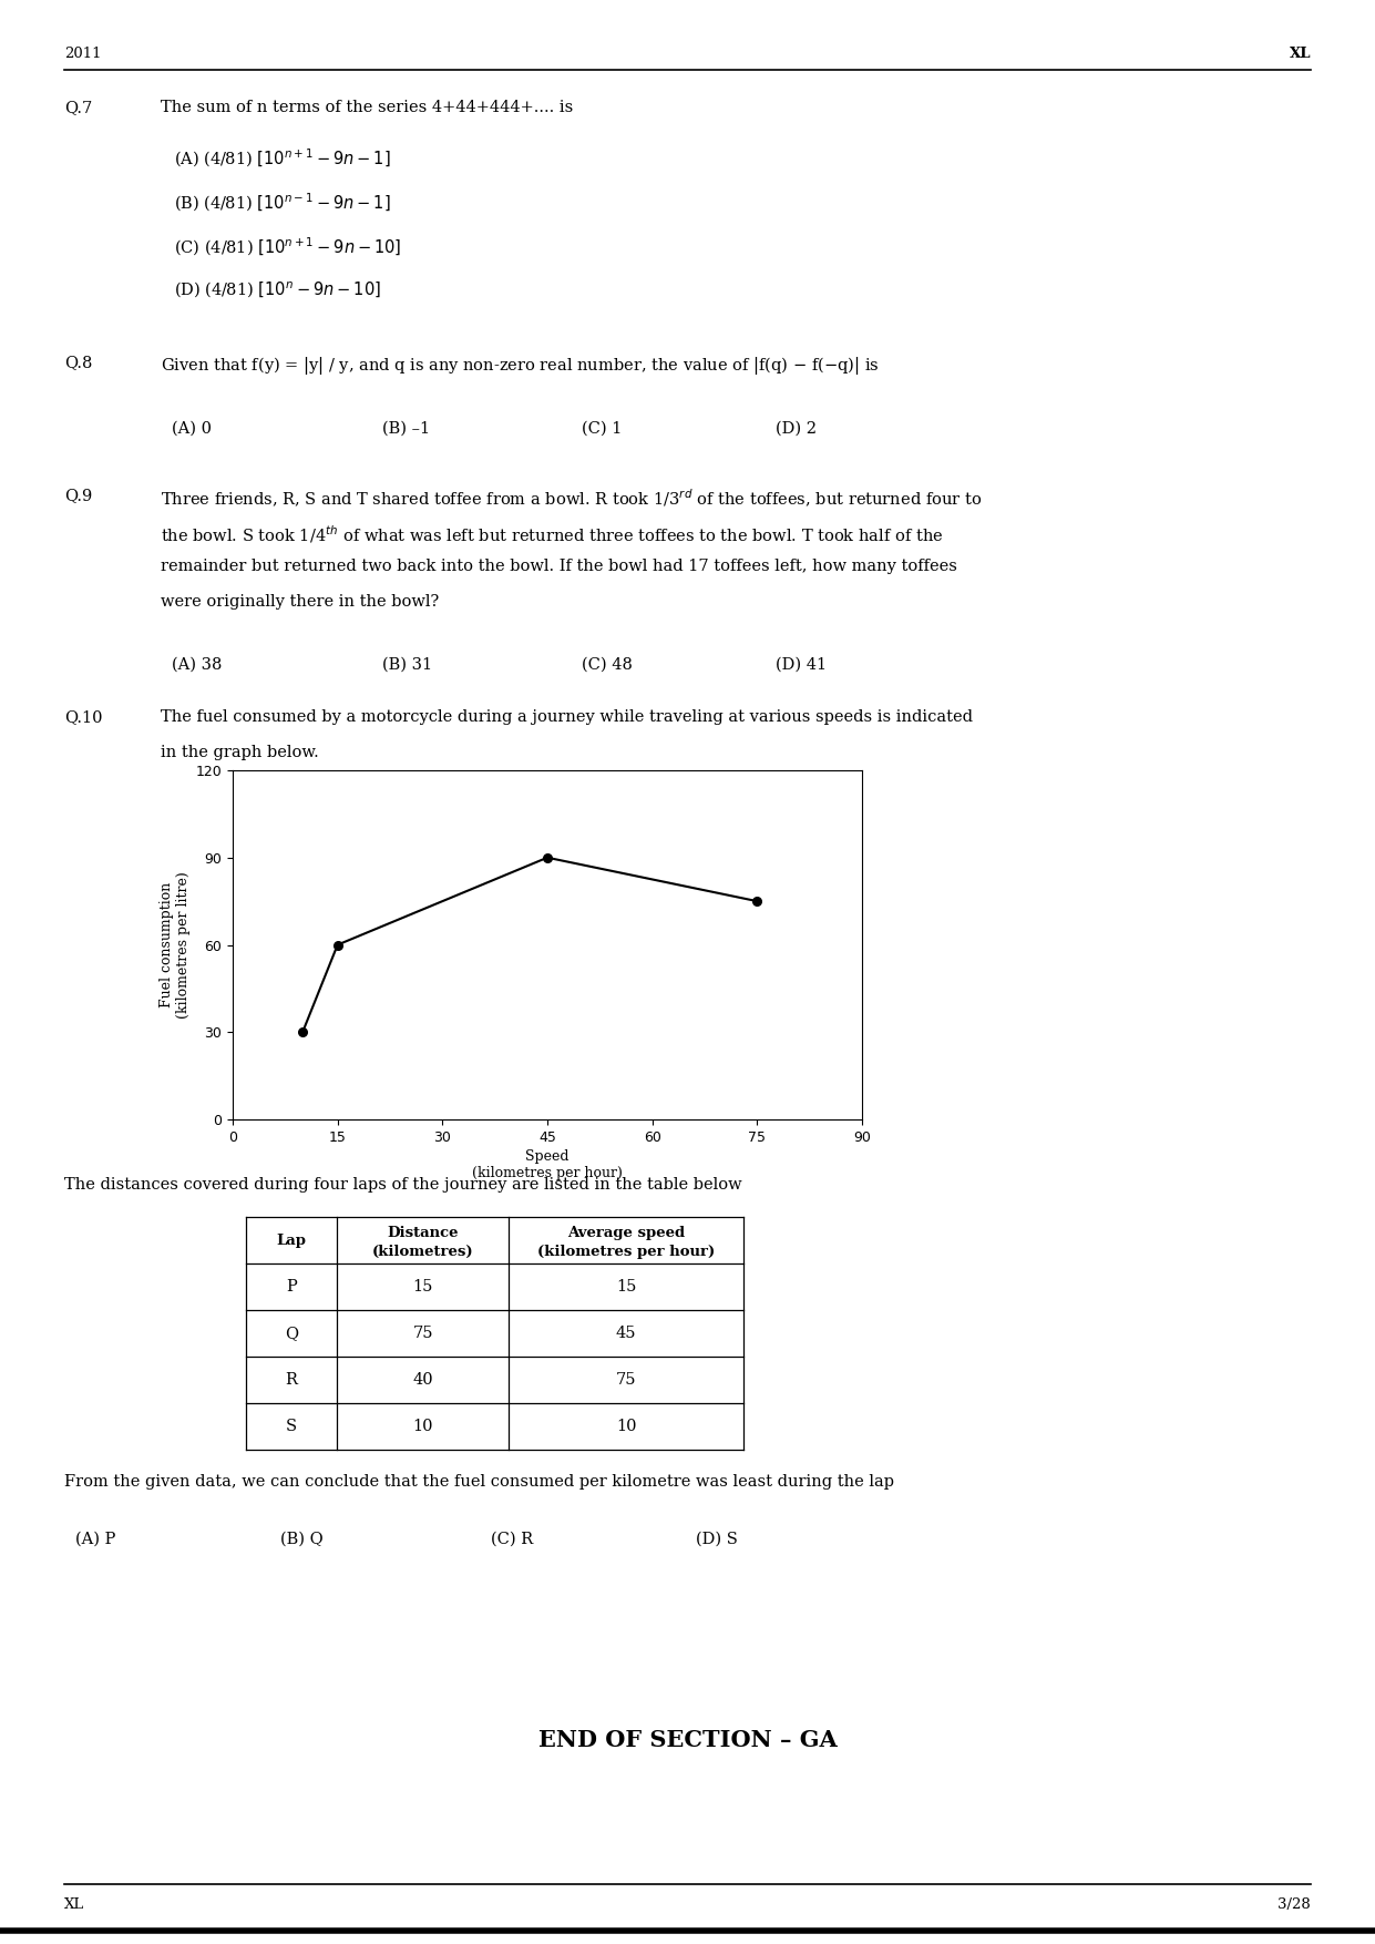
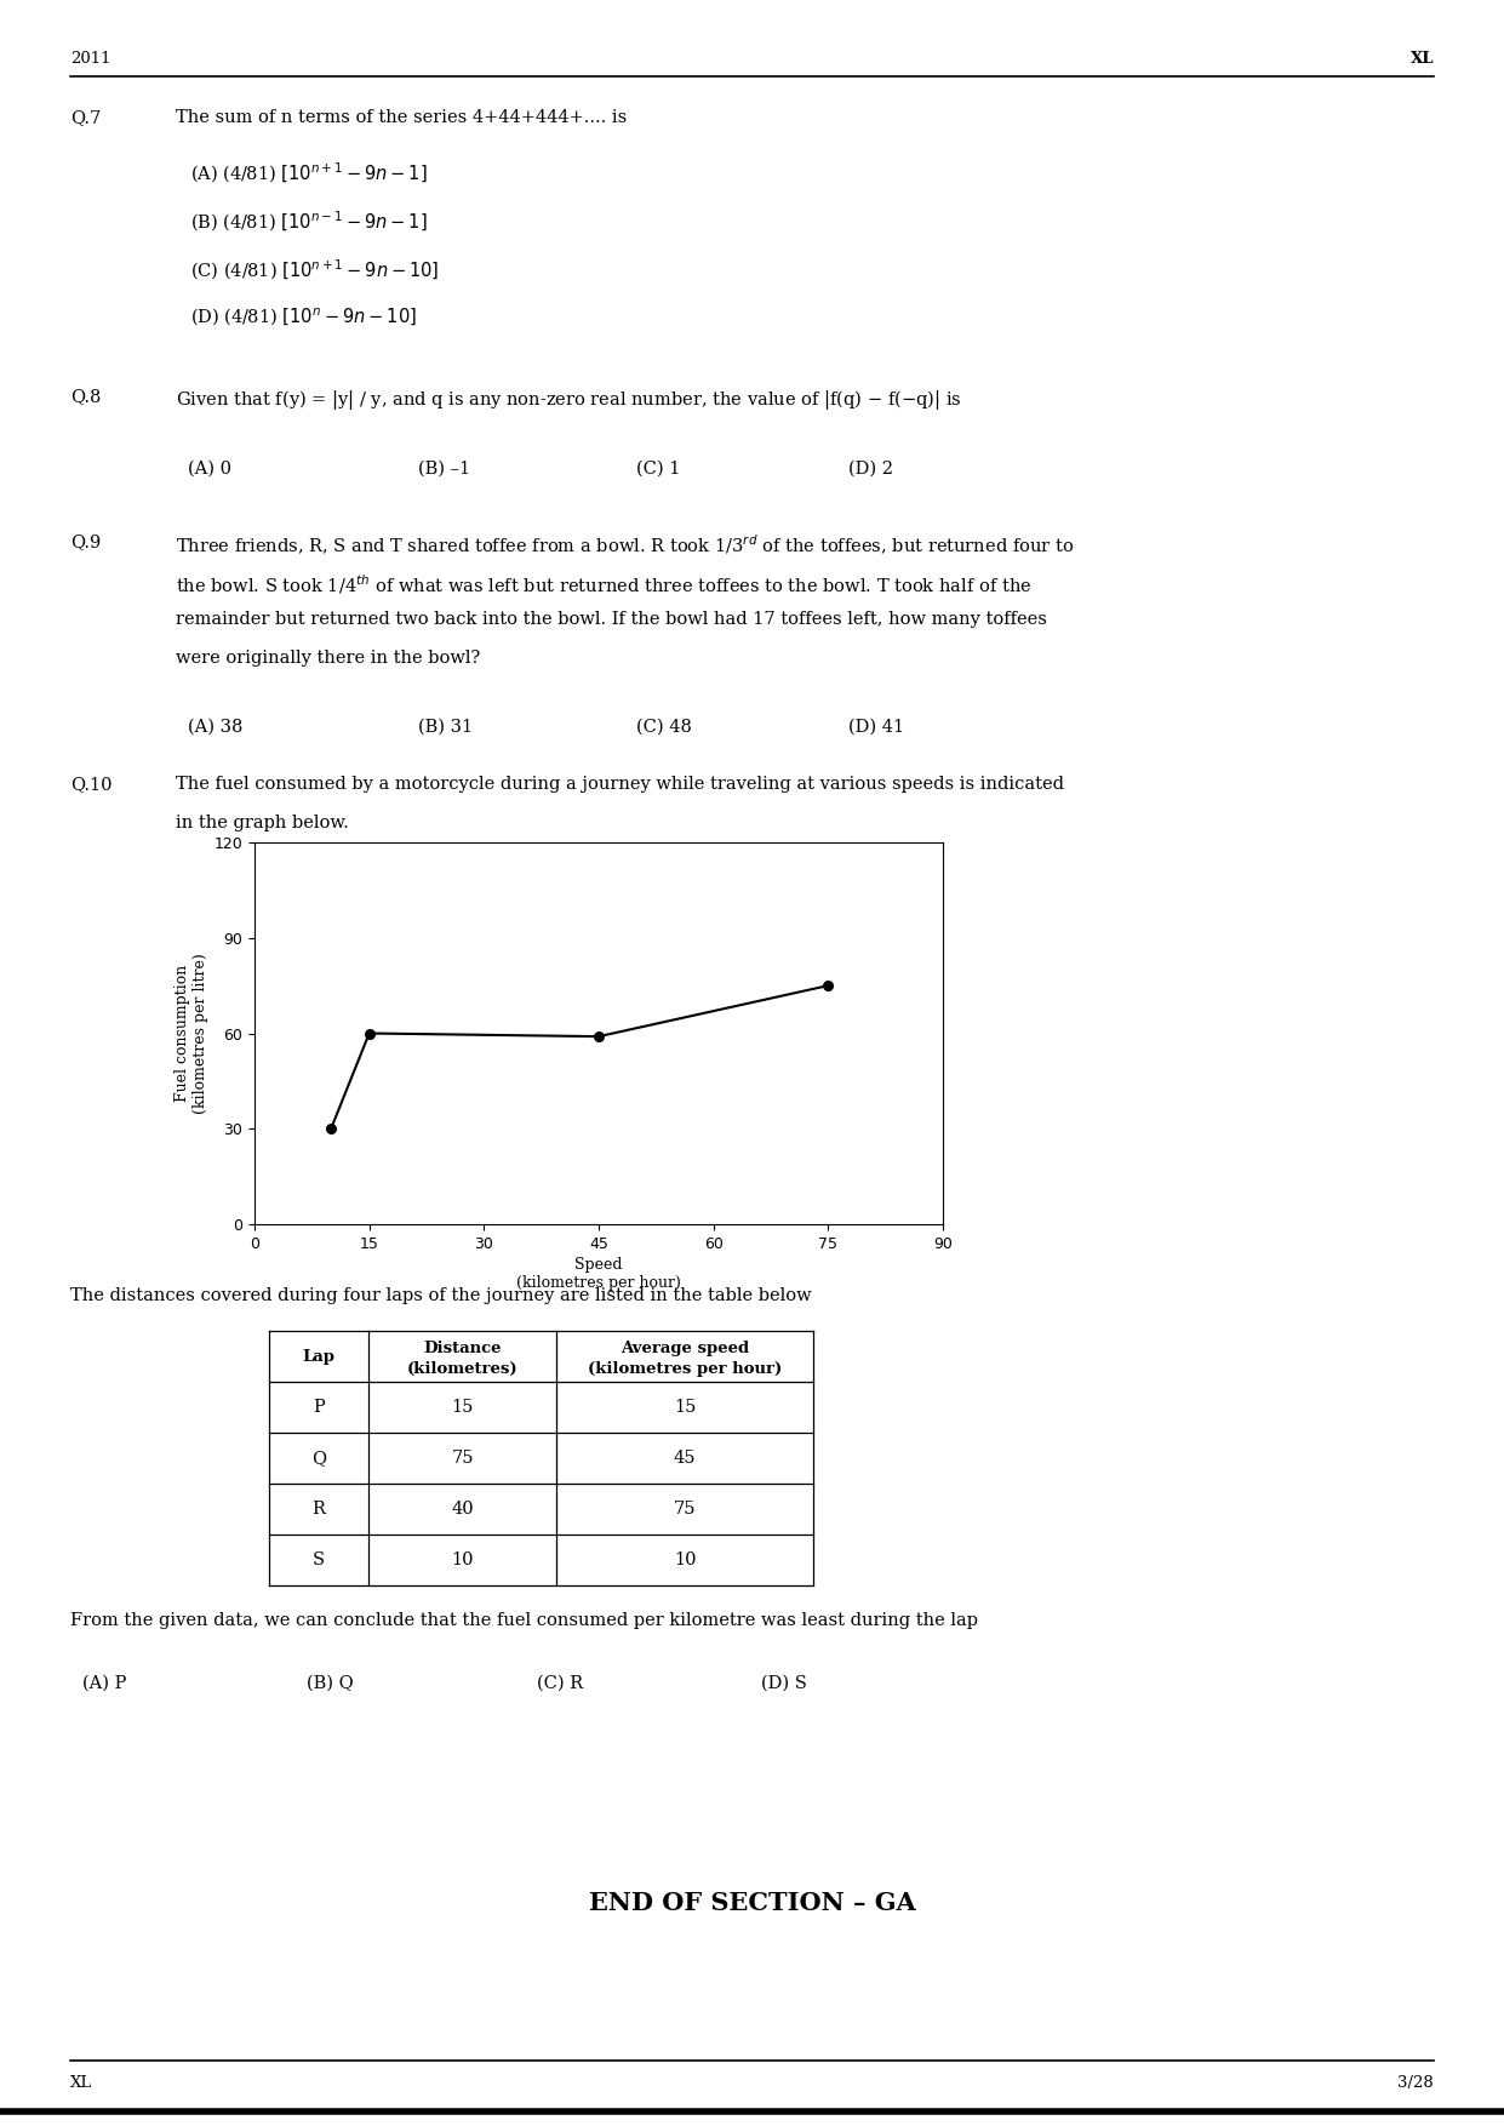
45: 90 -> 59
